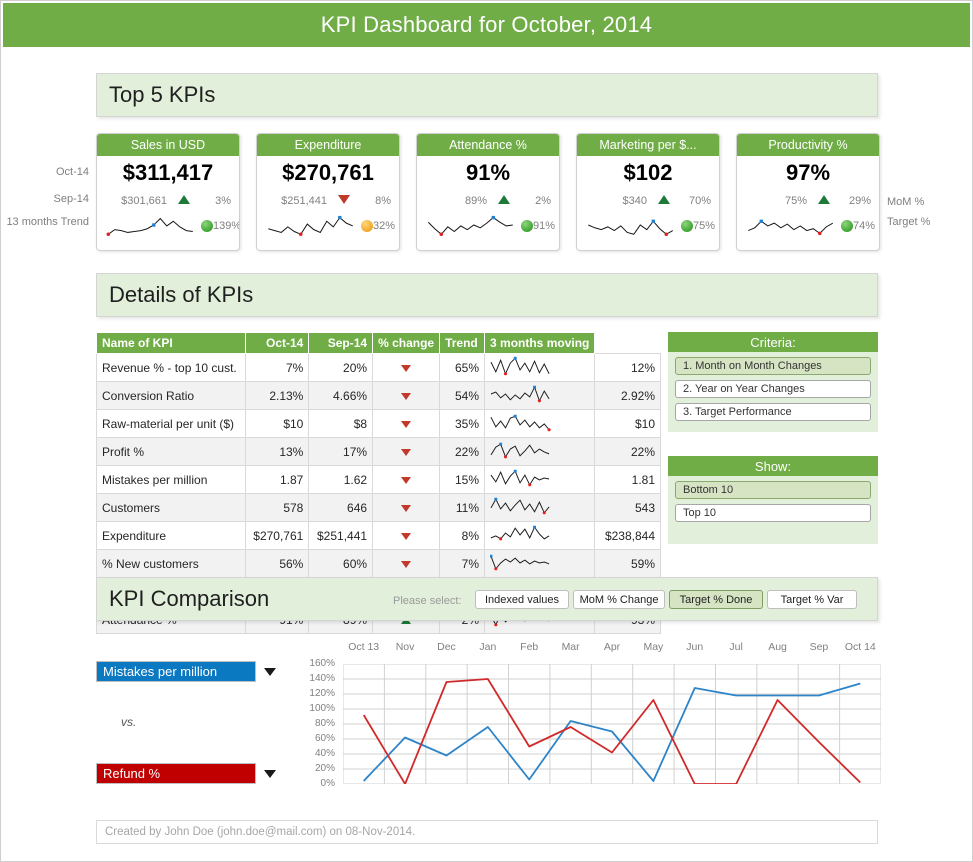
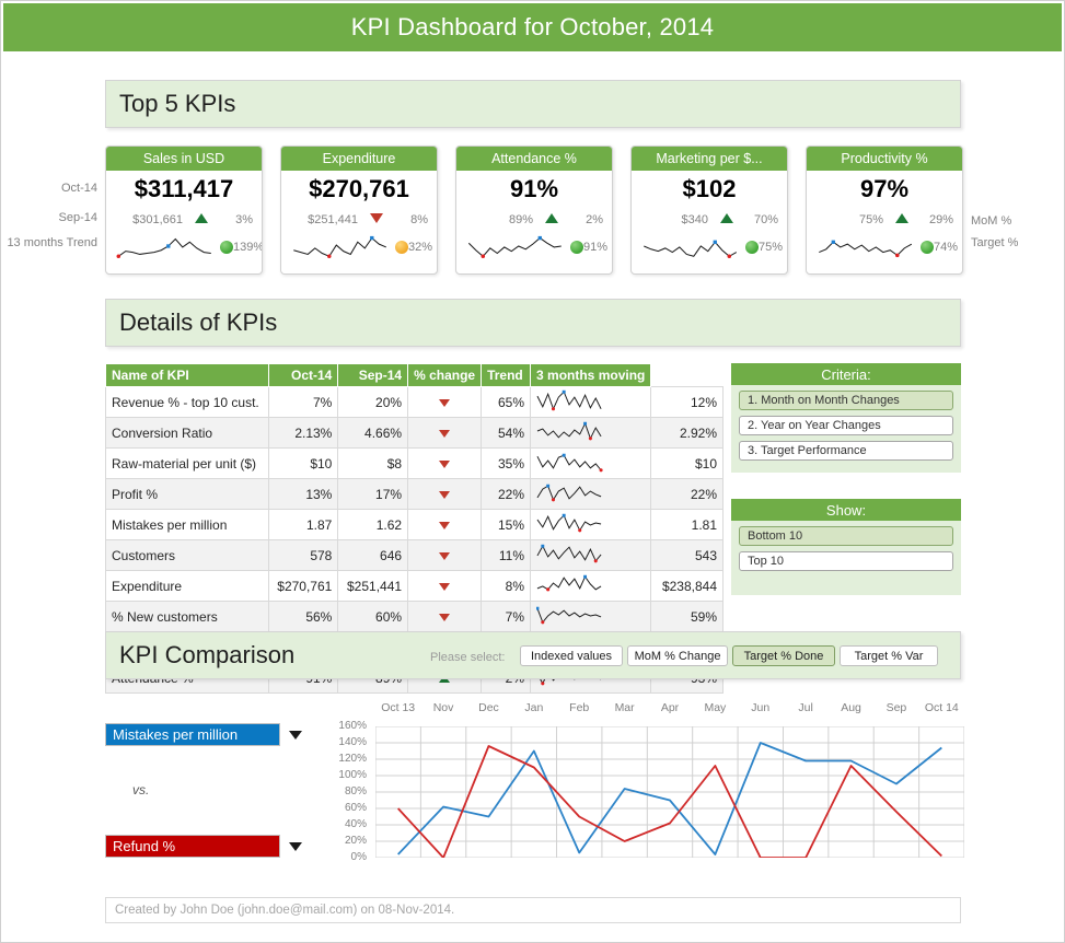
Refund %/Oct 13: 90% -> 60%
Mistakes per million/Dec: 40% -> 50%
Mistakes per million/Jan: 80% -> 130%
Refund %/Jan: 140% -> 110%
Refund %/Mar: 80% -> 20%
Mistakes per million/Jun: 130% -> 140%
Mistakes per million/Sep: 120% -> 90%
